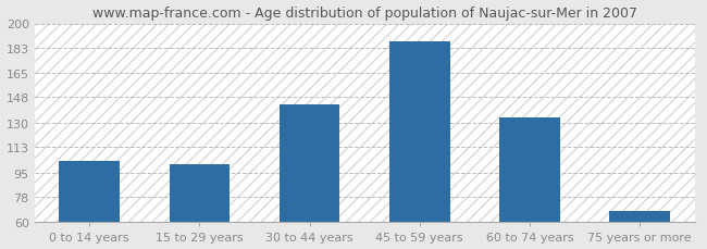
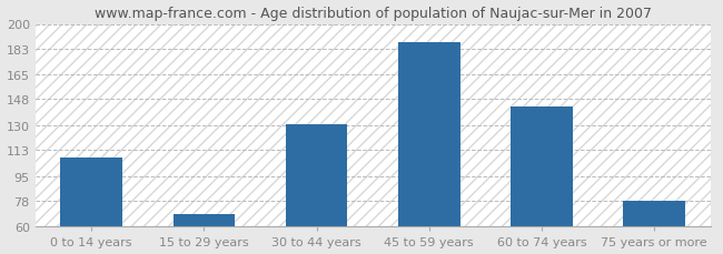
0 to 14 years: 103 -> 108
15 to 29 years: 101 -> 69
30 to 44 years: 143 -> 131
60 to 74 years: 134 -> 143
75 years or more: 68 -> 78
